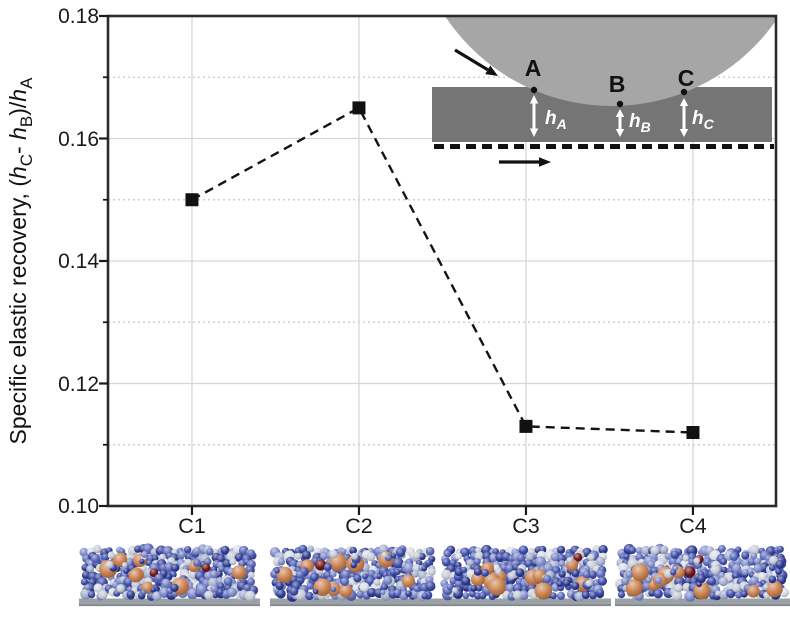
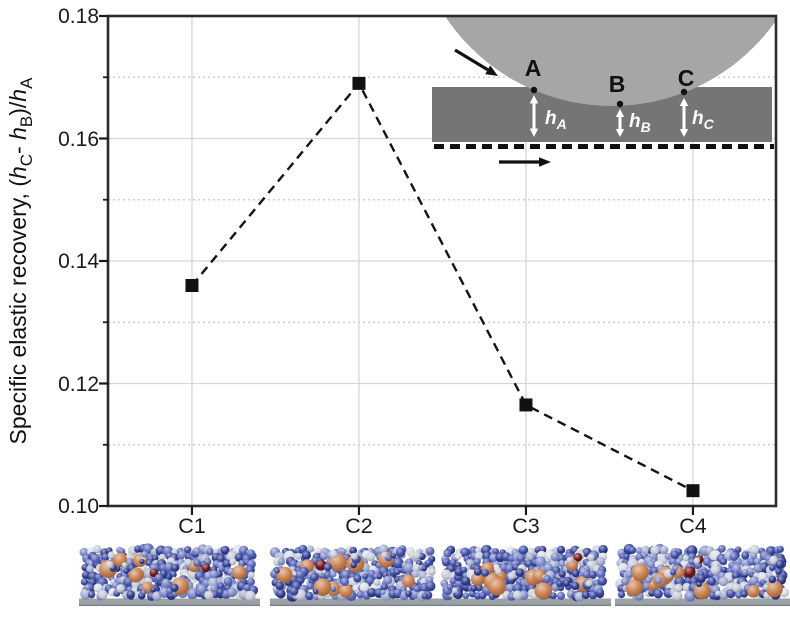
C1: 0.150 -> 0.136
C2: 0.165 -> 0.169
C3: 0.113 -> 0.117
C4: 0.112 -> 0.102
